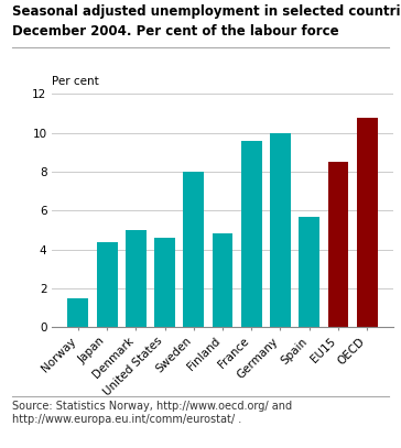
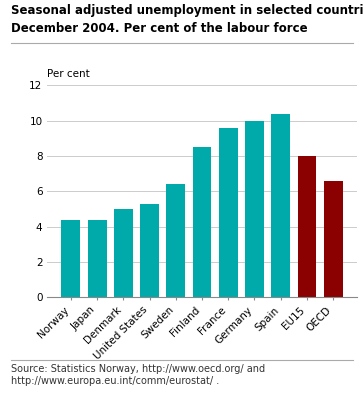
Norway: 1.5 -> 4.4
United States: 4.6 -> 5.3
Sweden: 8.0 -> 6.4
Finland: 4.8 -> 8.5
Spain: 5.7 -> 10.4
EU15: 8.5 -> 8.0
OECD: 10.8 -> 6.6
